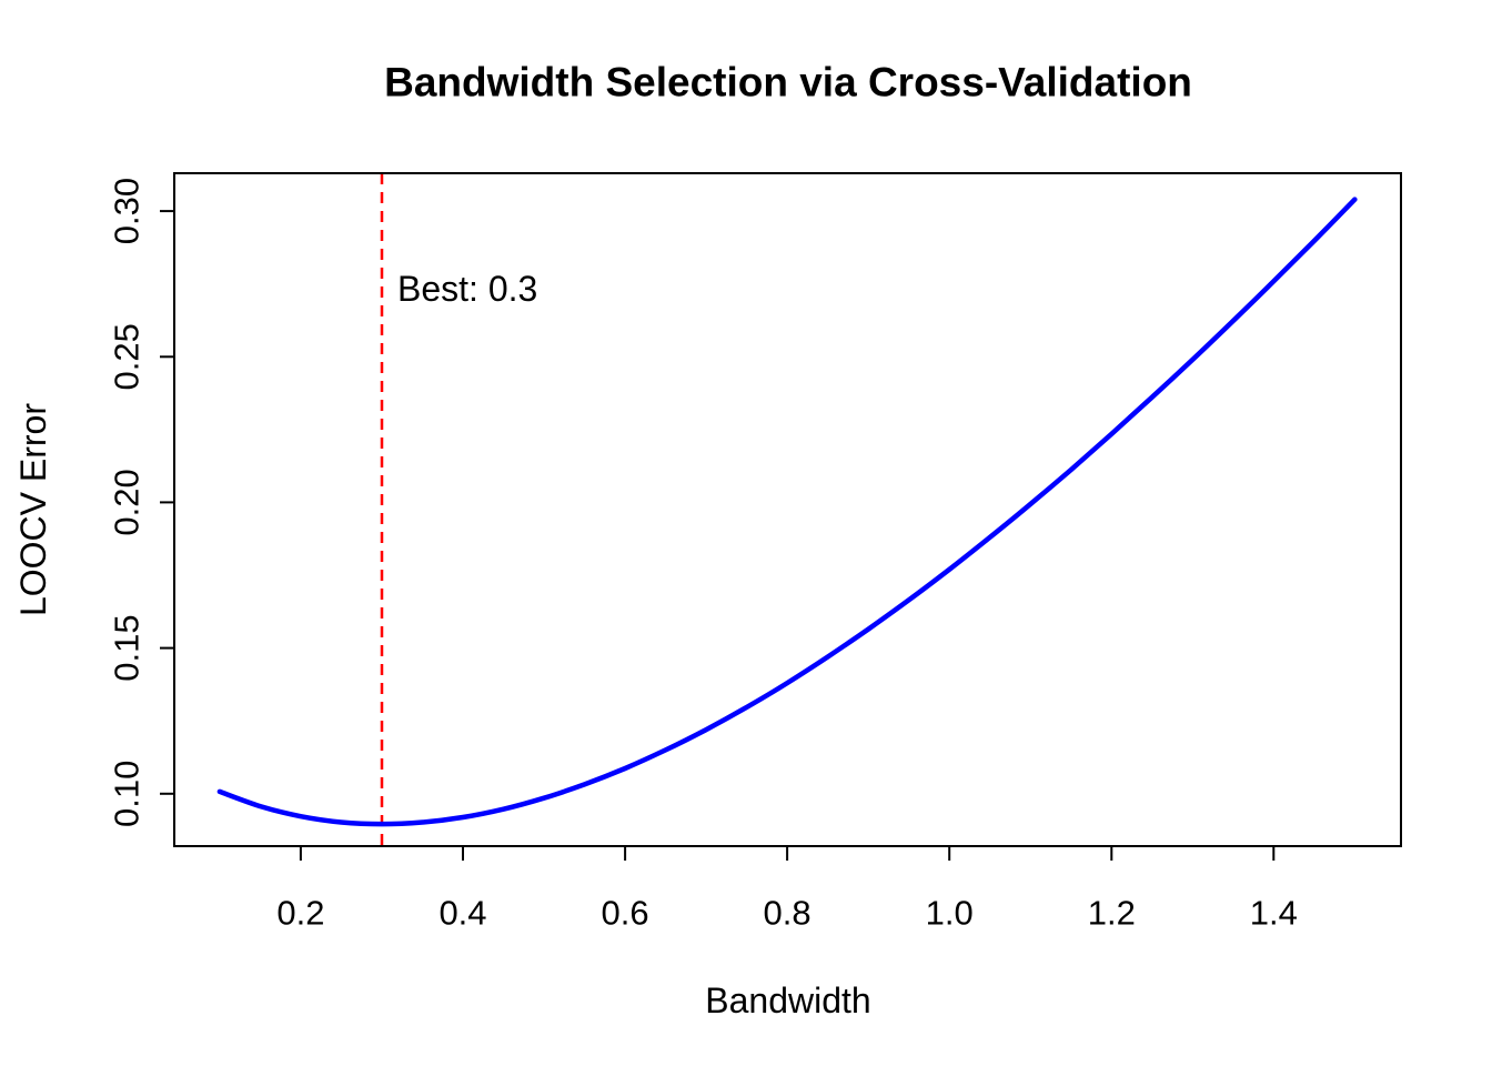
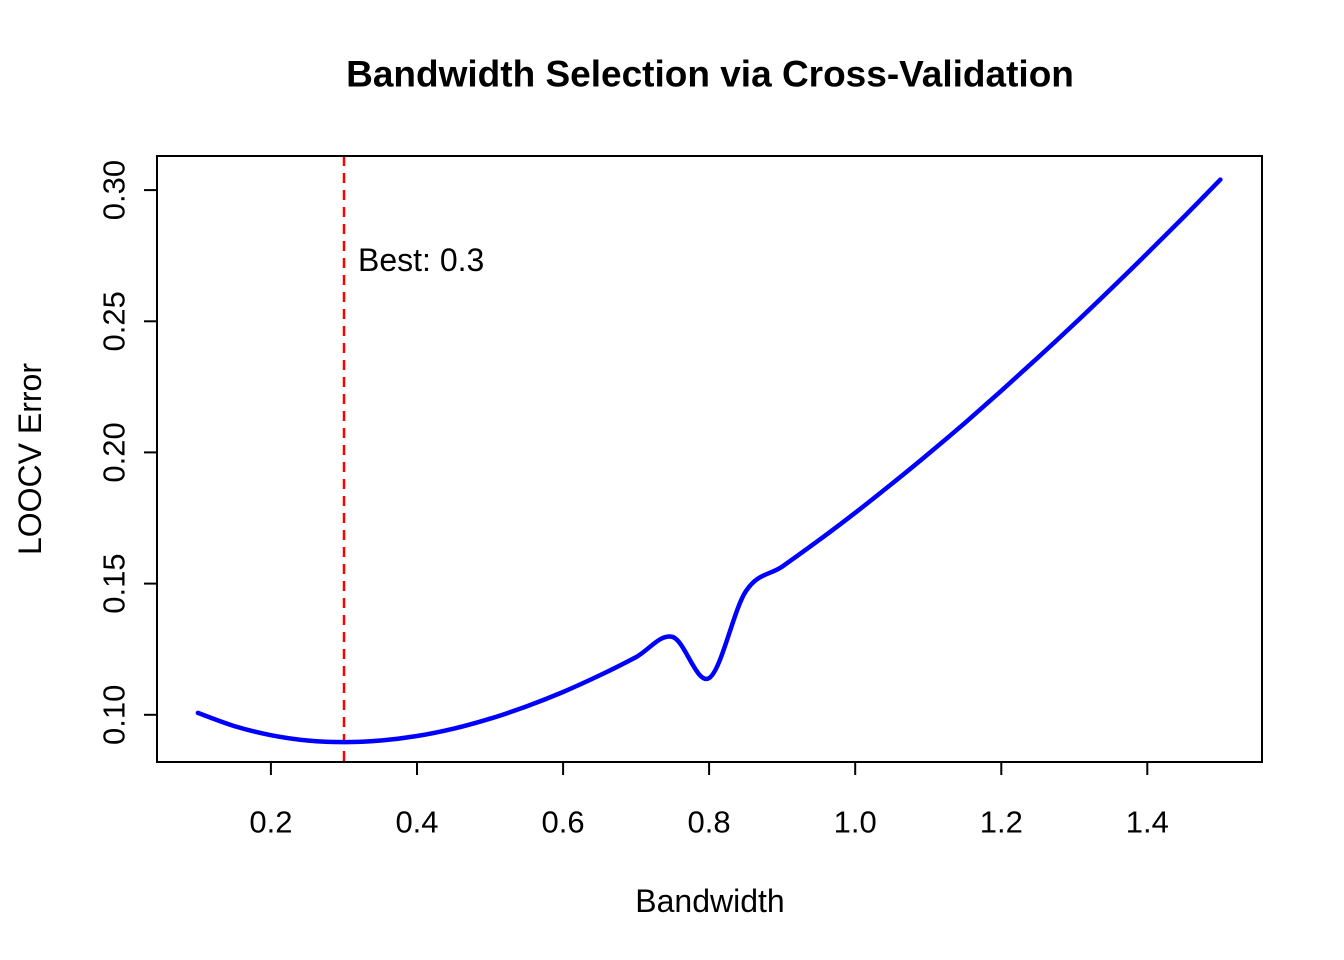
0.8: 0.138 -> 0.114
